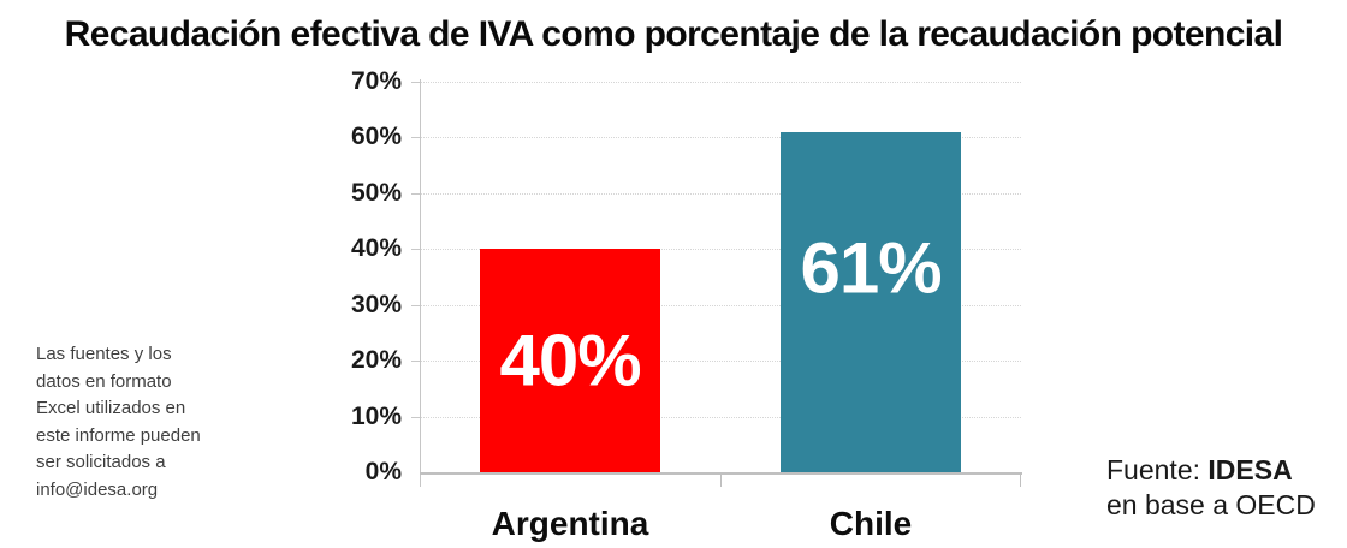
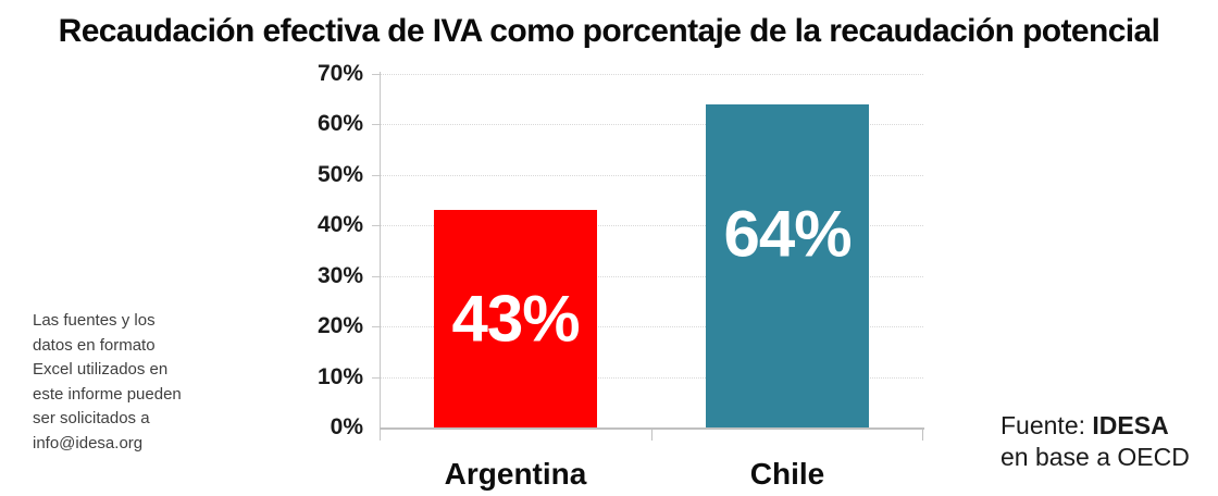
Argentina: 40% -> 43%
Chile: 61% -> 64%
